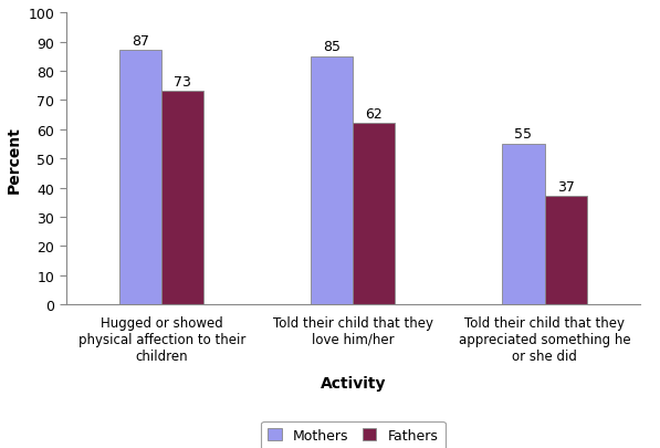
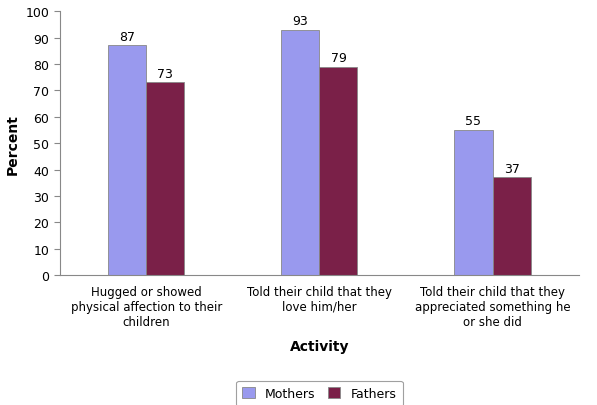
Mothers/Told their child that they love him/her: 85 -> 93
Fathers/Told their child that they love him/her: 62 -> 79
